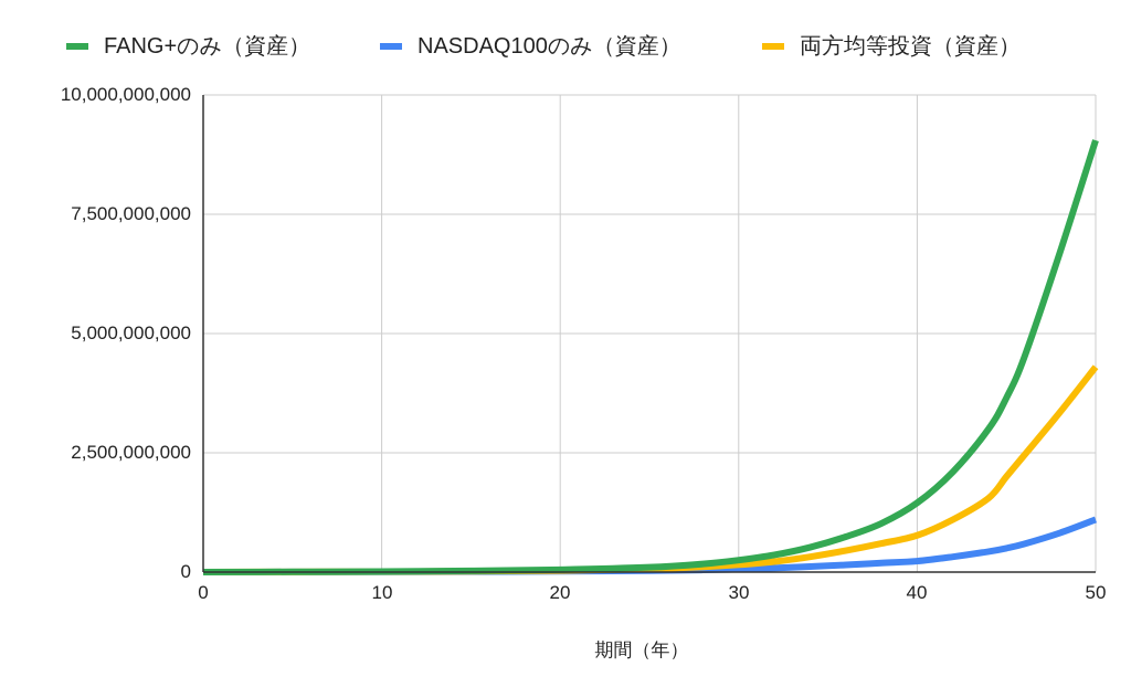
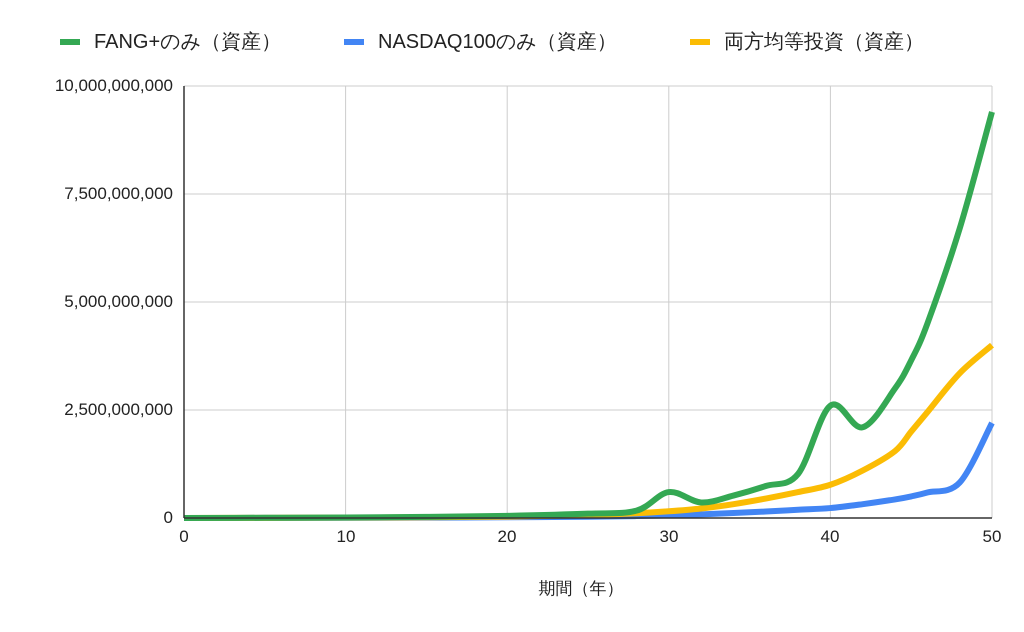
FANG+のみ（資産）/30: 200000000 -> 600000000
FANG+のみ（資産）/40: 1400000000 -> 2600000000
FANG+のみ（資産）/50: 9000000000 -> 9400000000
NASDAQ100のみ（資産）/50: 1100000000 -> 2200000000
両方均等投資（資産）/50: 4300000000 -> 4000000000
